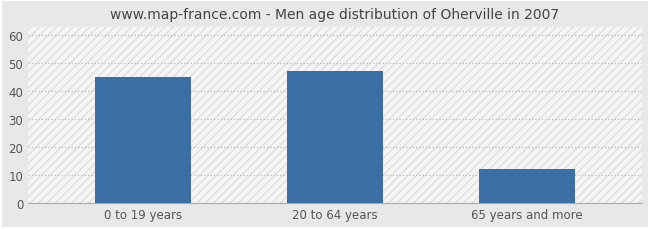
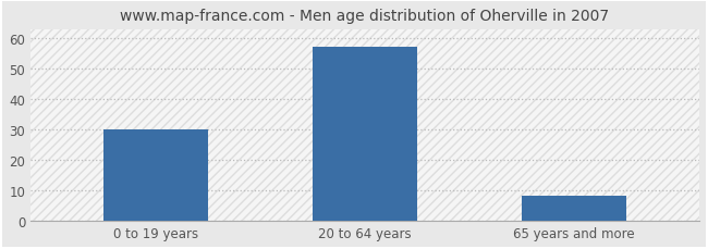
0 to 19 years: 45 -> 30
20 to 64 years: 47 -> 57
65 years and more: 12 -> 8
